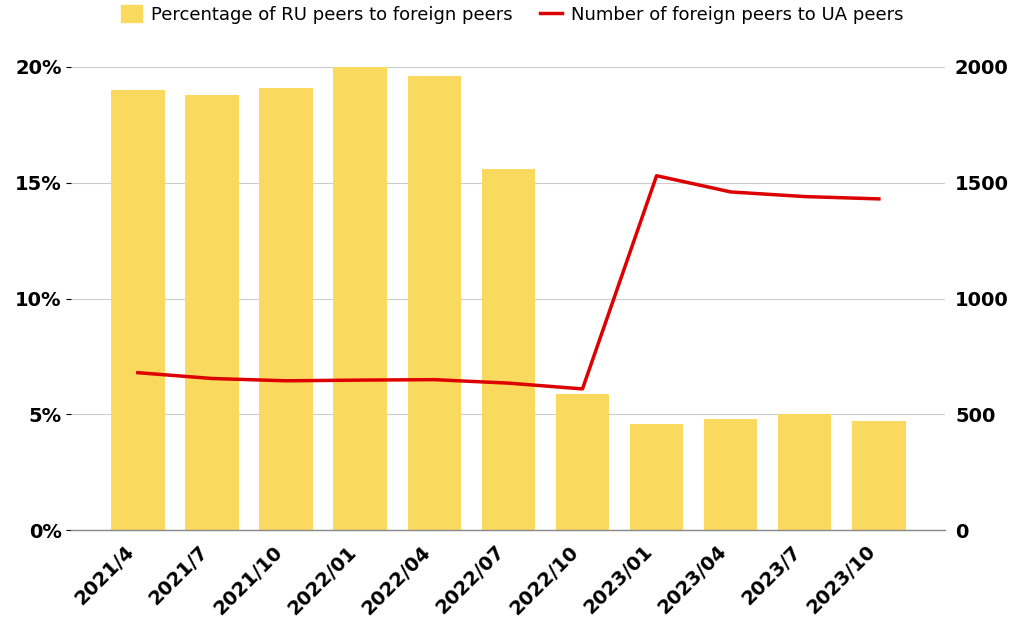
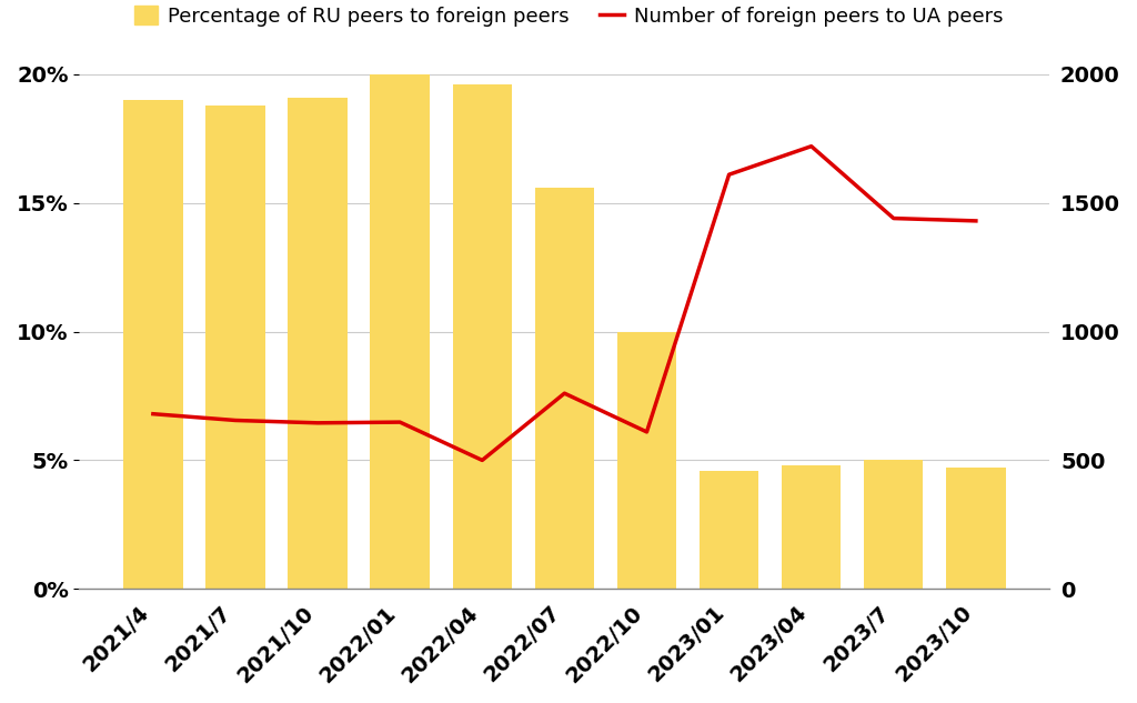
Number of foreign peers to UA peers/2022/04: 650 -> 500
Number of foreign peers to UA peers/2022/07: 635 -> 760
Percentage of RU peers to foreign peers/2022/10: 5.9% -> 10.0%
Number of foreign peers to UA peers/2023/01: 1530 -> 1610
Number of foreign peers to UA peers/2023/04: 1460 -> 1720
